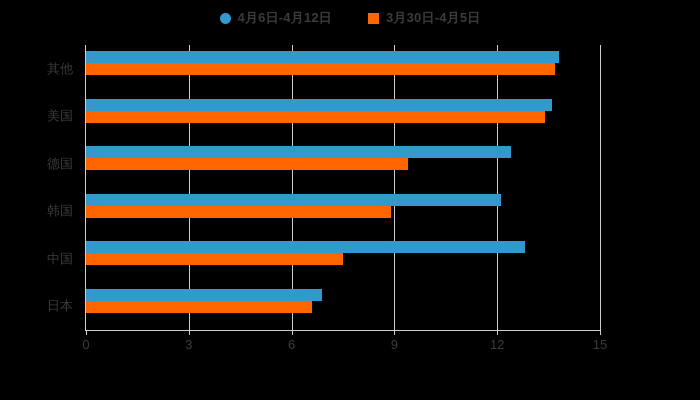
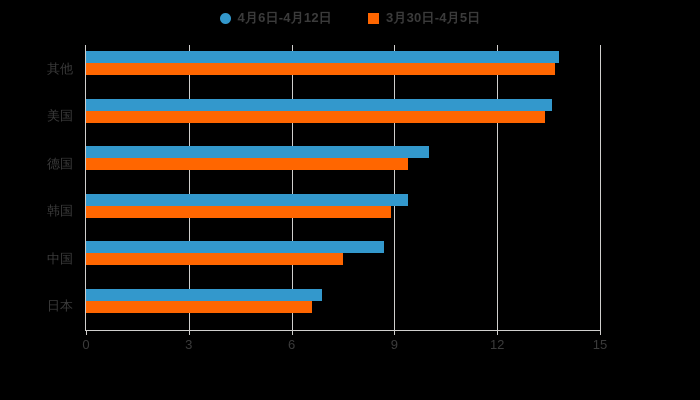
4月6日-4月12日/德国: 12.4 -> 10.0
4月6日-4月12日/韩国: 12.1 -> 9.4
4月6日-4月12日/中国: 12.8 -> 8.7
